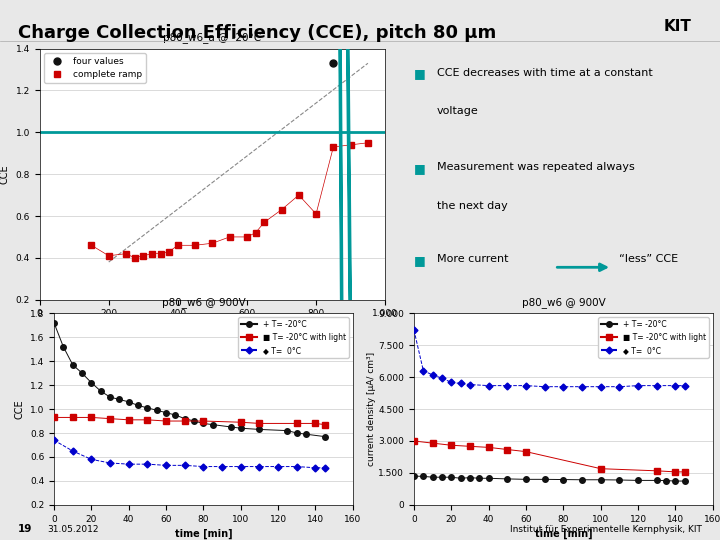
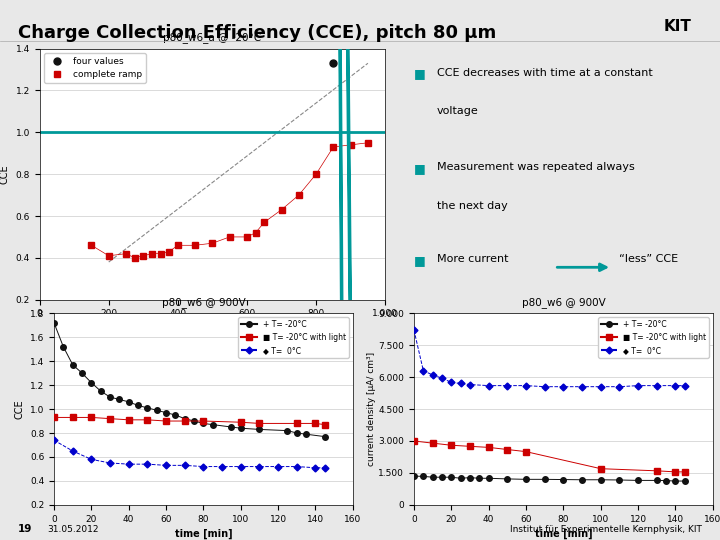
complete ramp/800: 0.61 -> 0.80
